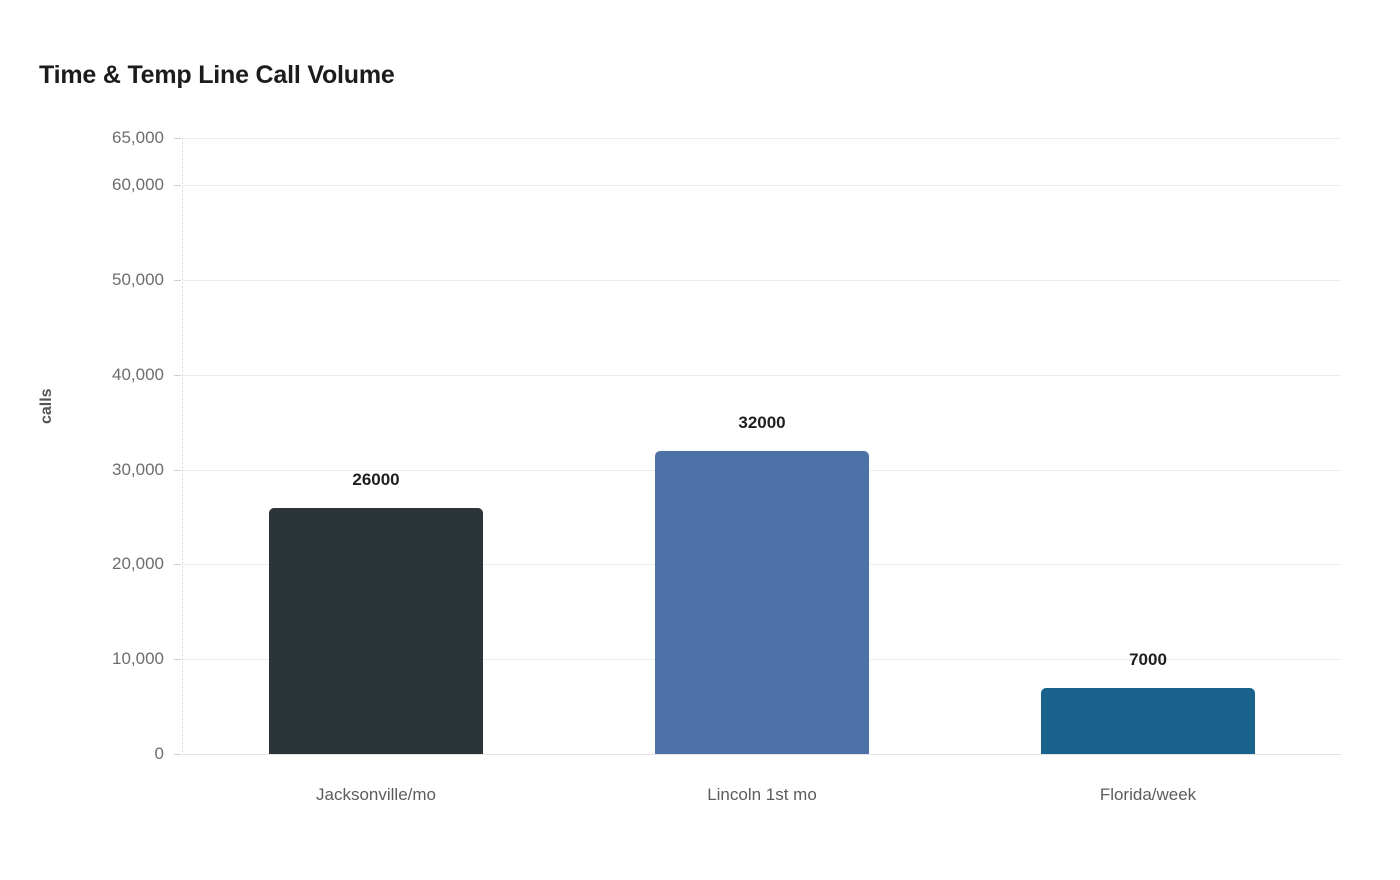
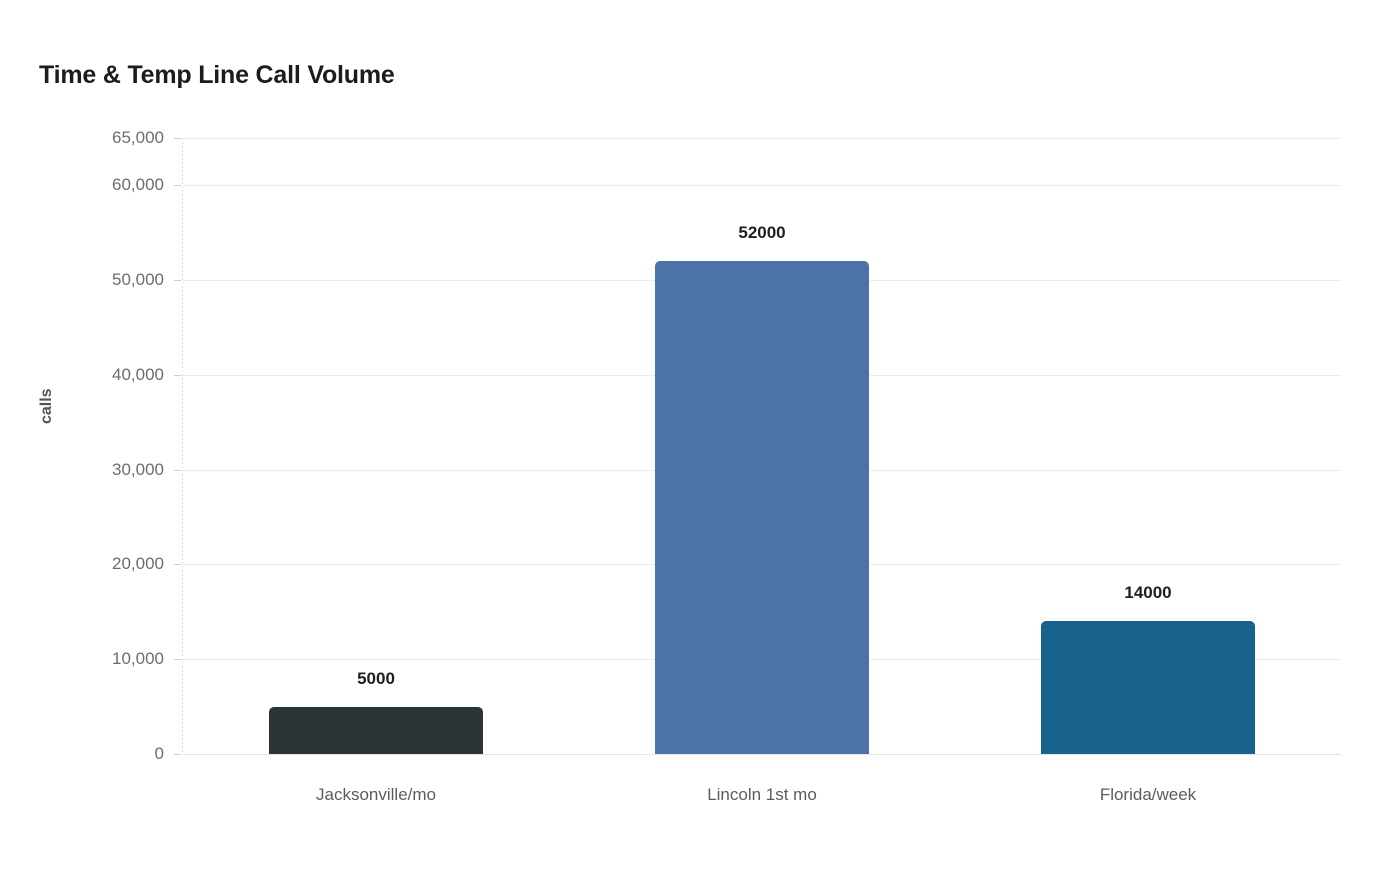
Jacksonville/mo: 26000 -> 5000
Lincoln 1st mo: 32000 -> 52000
Florida/week: 7000 -> 14000
